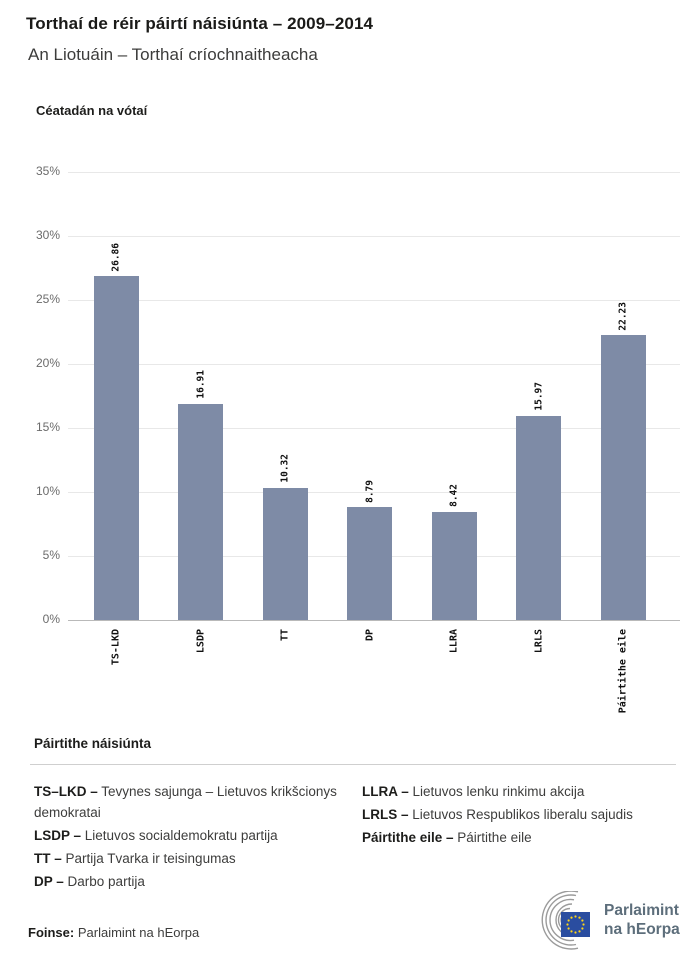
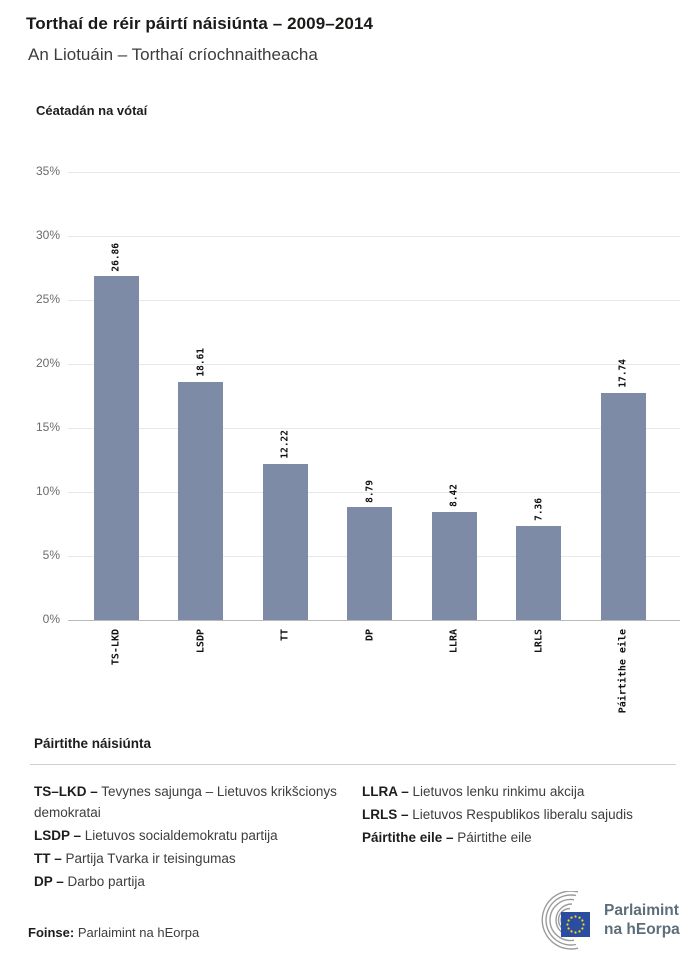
LSDP: 16.91 -> 18.61
TT: 10.32 -> 12.22
LRLS: 15.97 -> 7.36
Páirtithe eile: 22.23 -> 17.74
